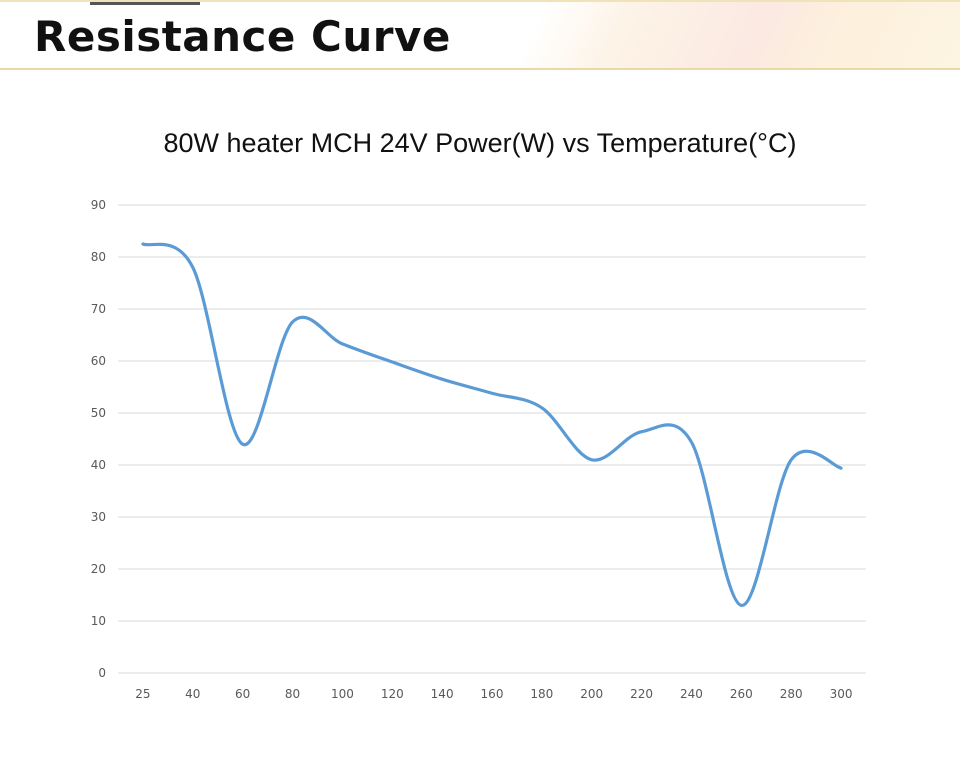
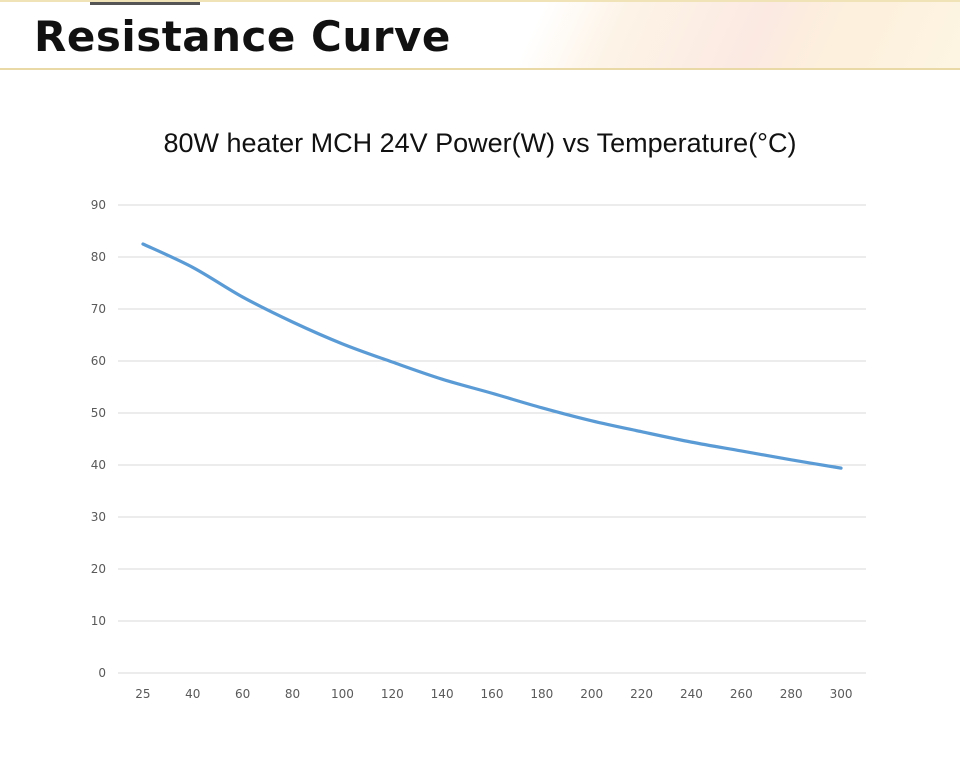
60: 44 -> 72
200: 41 -> 48
260: 13 -> 43
